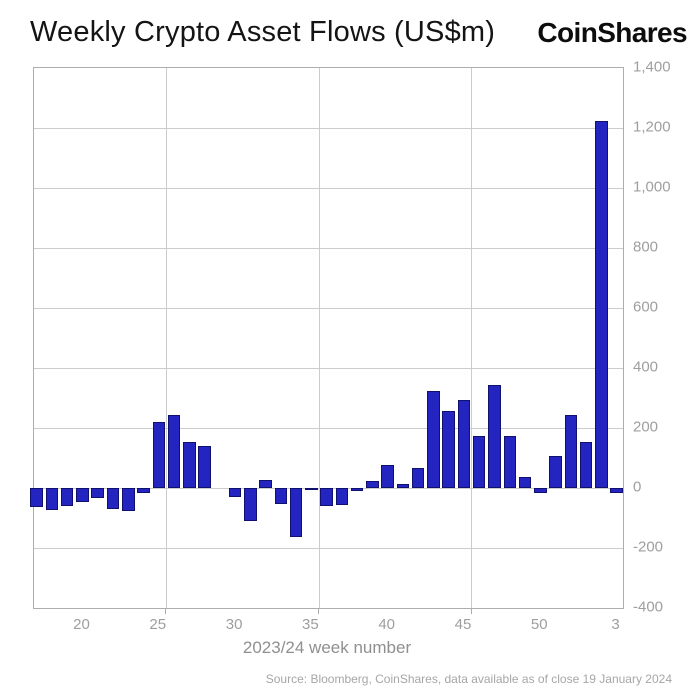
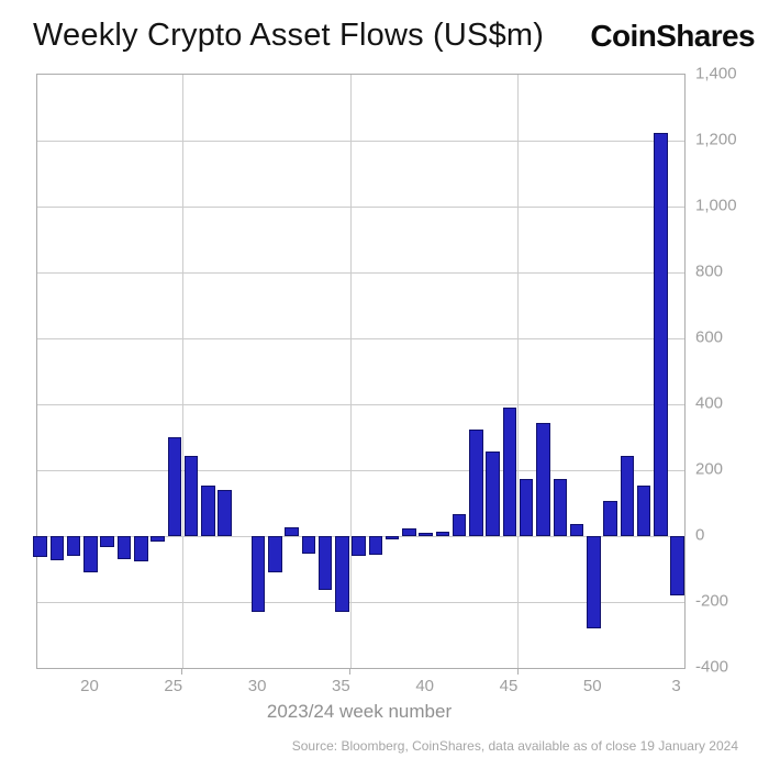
20: -40 -> -110
25: 220 -> 300
30: -30 -> -230
35: -10 -> -230
40: 80 -> 10
45: 290 -> 390
50: -20 -> -280
3: -20 -> -180
